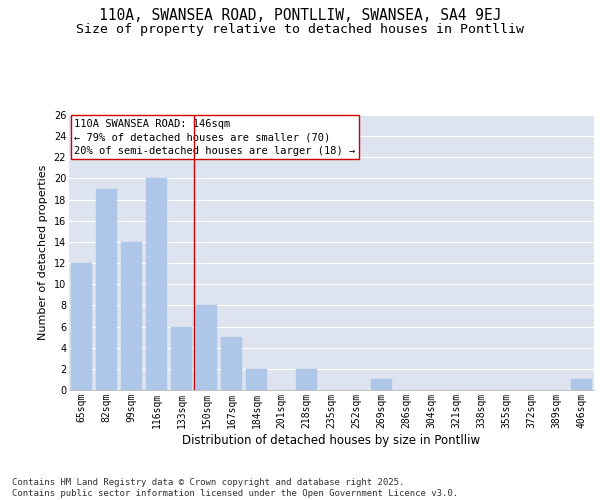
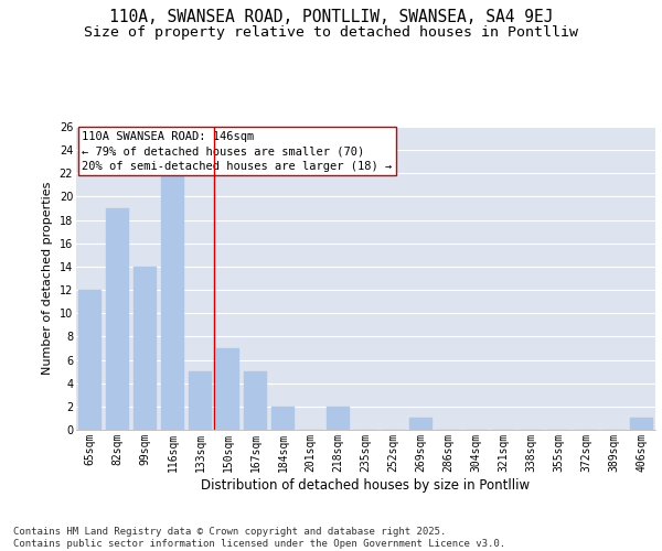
116sqm: 20 -> 22
133sqm: 6 -> 5
150sqm: 8 -> 7
